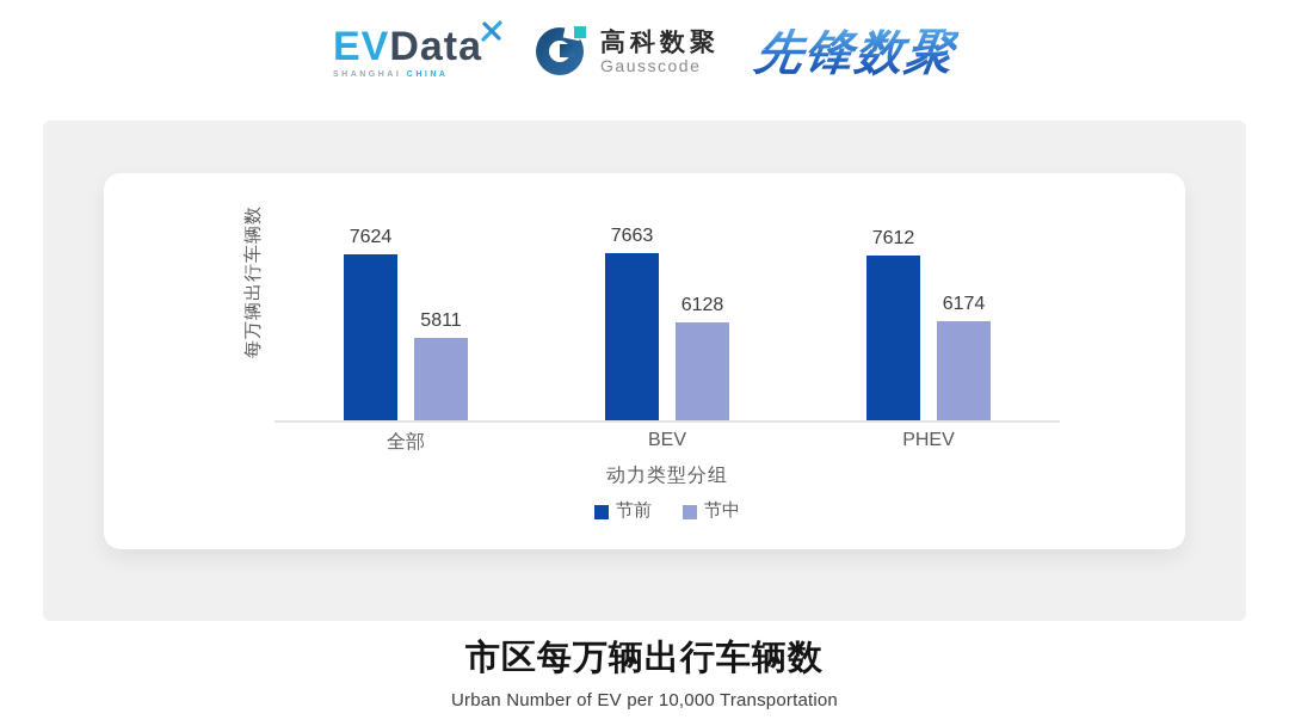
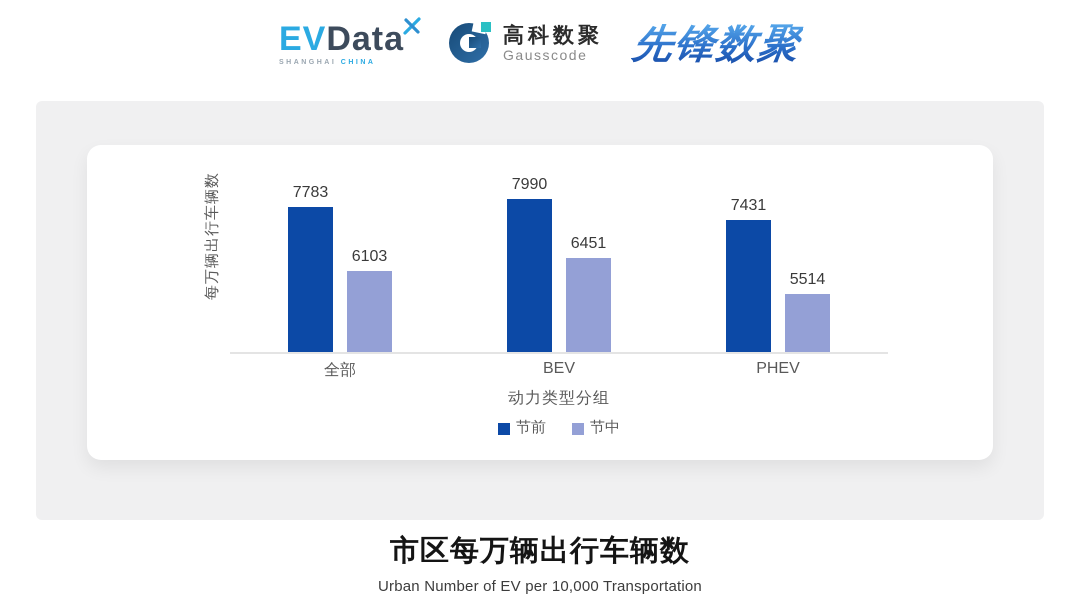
节前/全部: 7624 -> 7783
节中/全部: 5811 -> 6103
节前/BEV: 7663 -> 7990
节中/BEV: 6128 -> 6451
节前/PHEV: 7612 -> 7431
节中/PHEV: 6174 -> 5514
